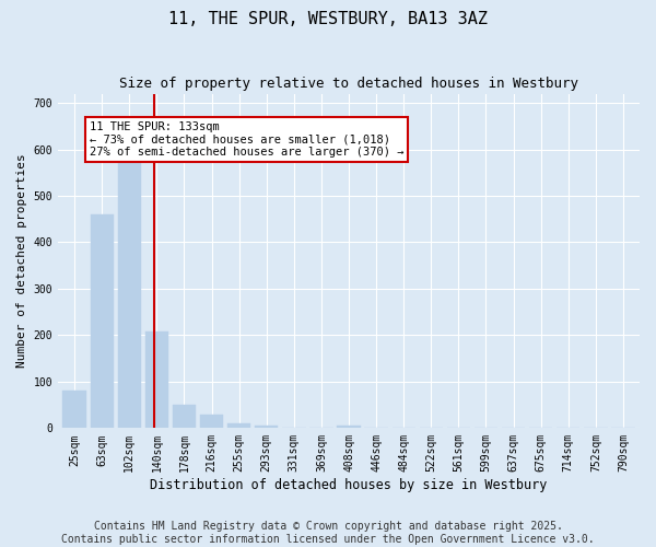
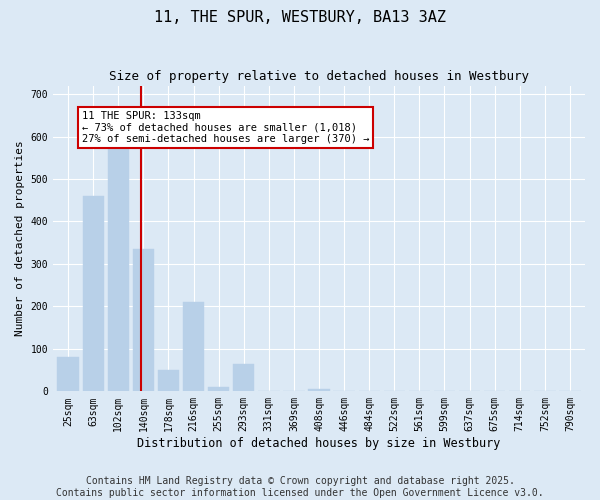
140sqm: 207 -> 335
216sqm: 30 -> 210
293sqm: 5 -> 65
